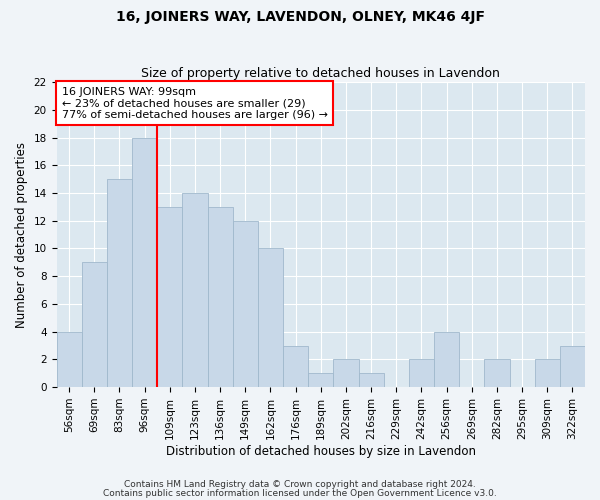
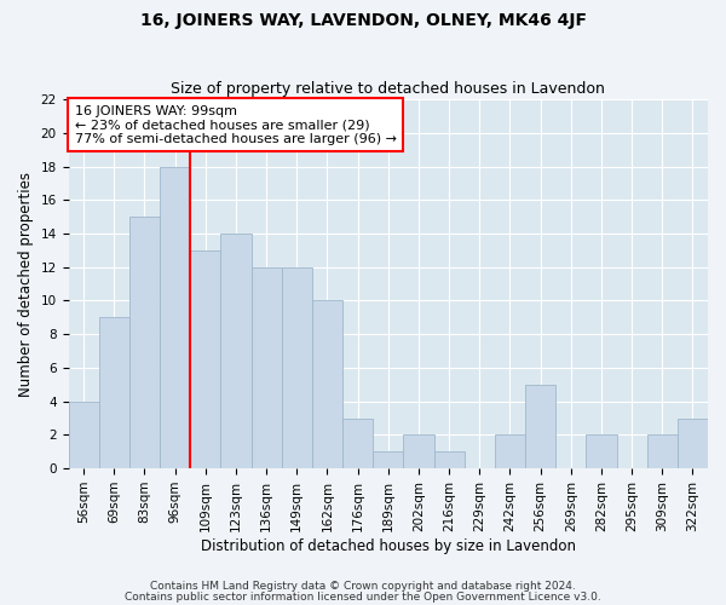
136sqm: 13 -> 12
256sqm: 4 -> 5
